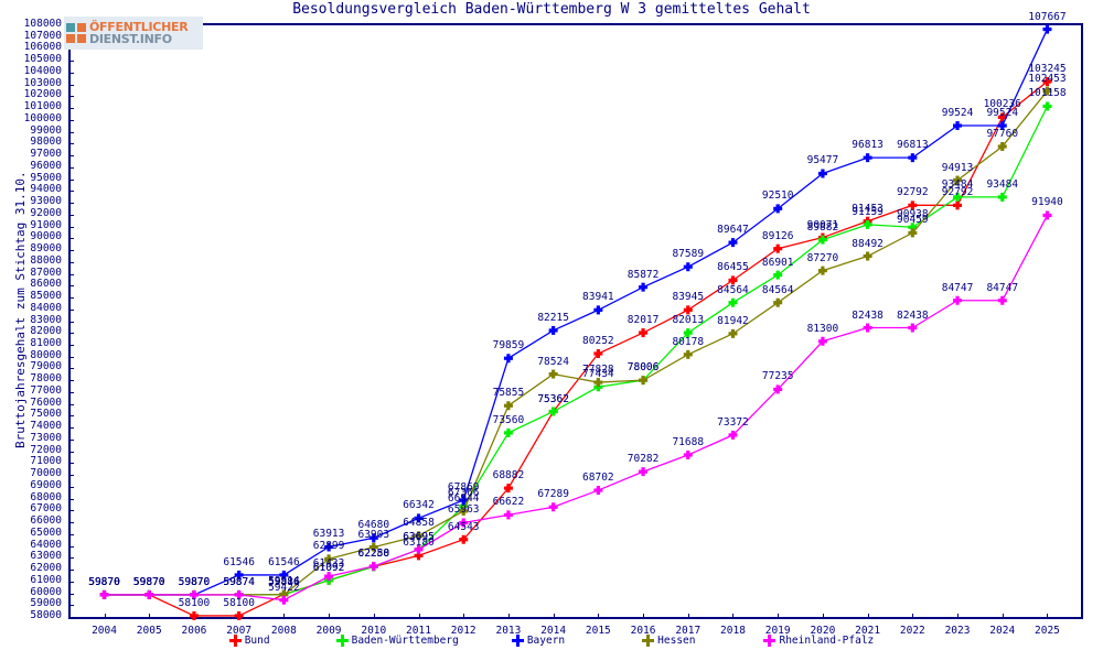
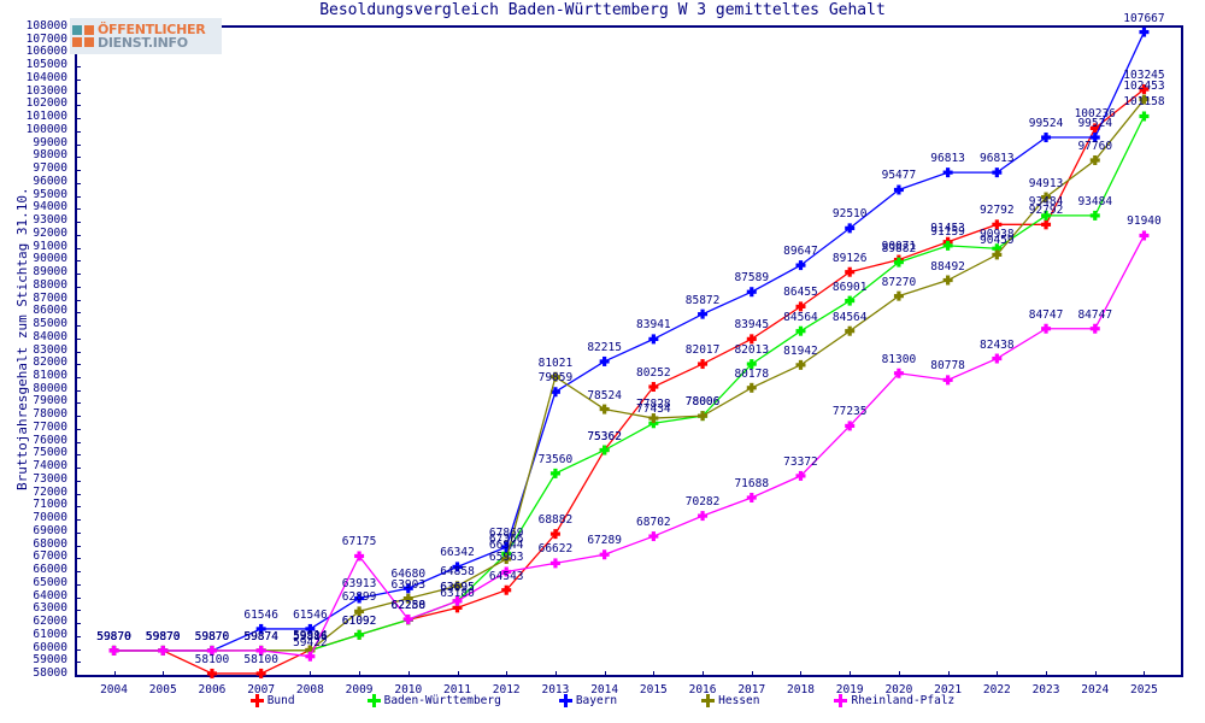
Rheinland-Pfalz/2009: 61433 -> 67175
Hessen/2013: 75855 -> 81021
Rheinland-Pfalz/2021: 82438 -> 80778
